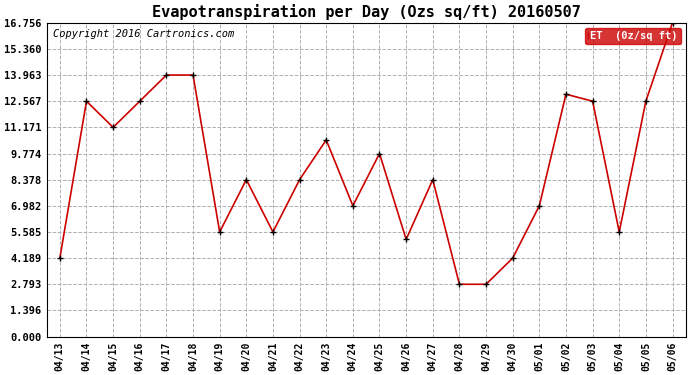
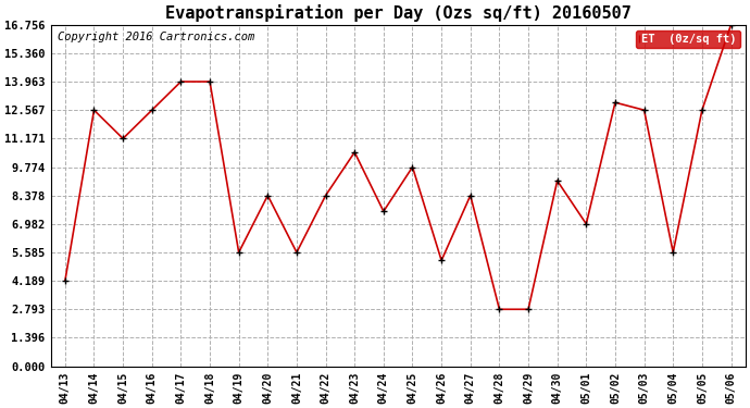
04/24: 7.0 -> 7.6
04/30: 4.2 -> 9.1
